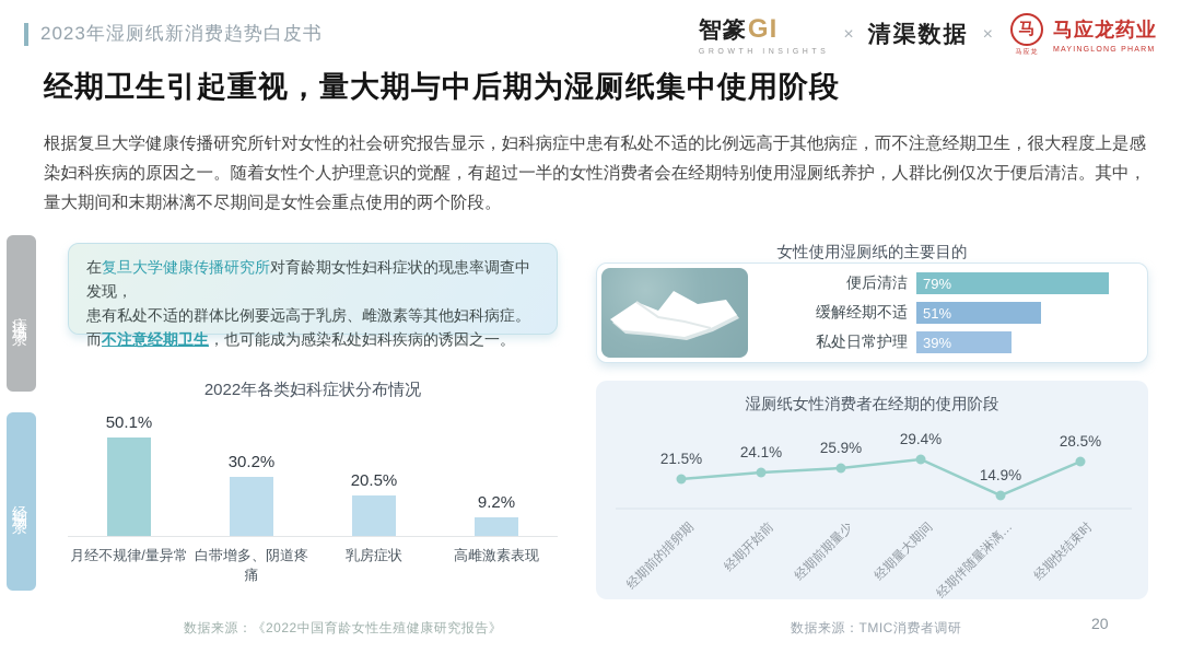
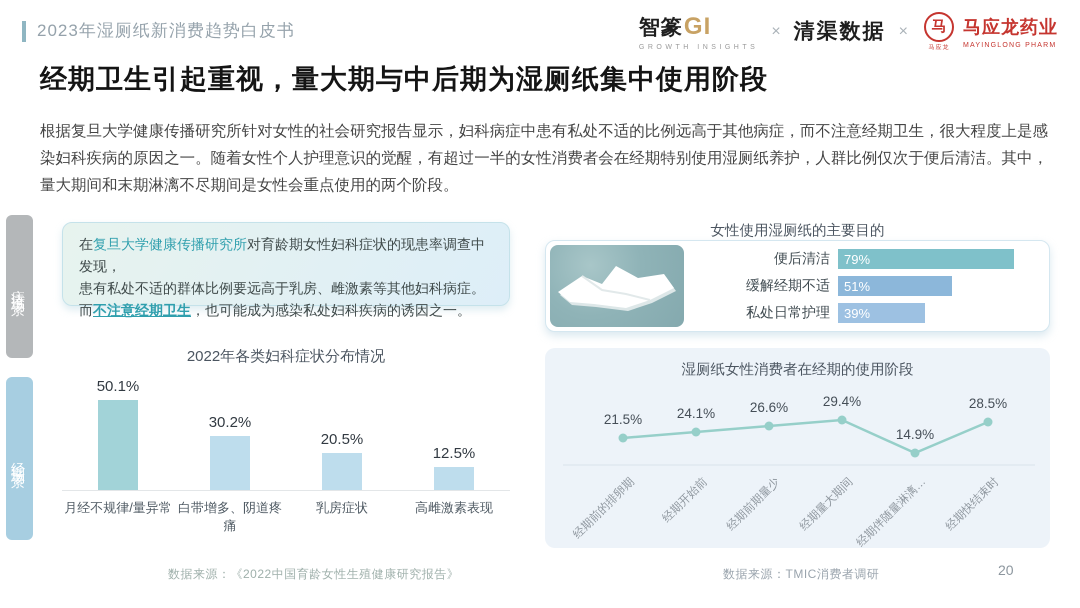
2022年各类妇科症状分布情况/高雌激素表现: 9.2% -> 12.5%
湿厕纸女性消费者在经期的使用阶段/经期前期量少: 25.9% -> 26.6%
